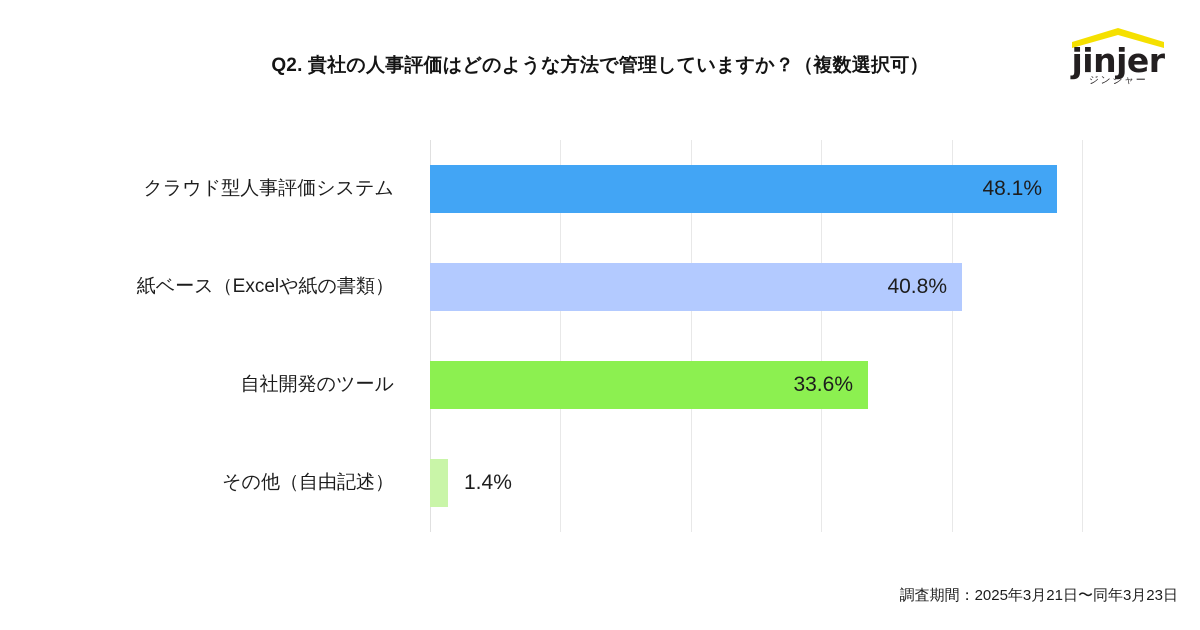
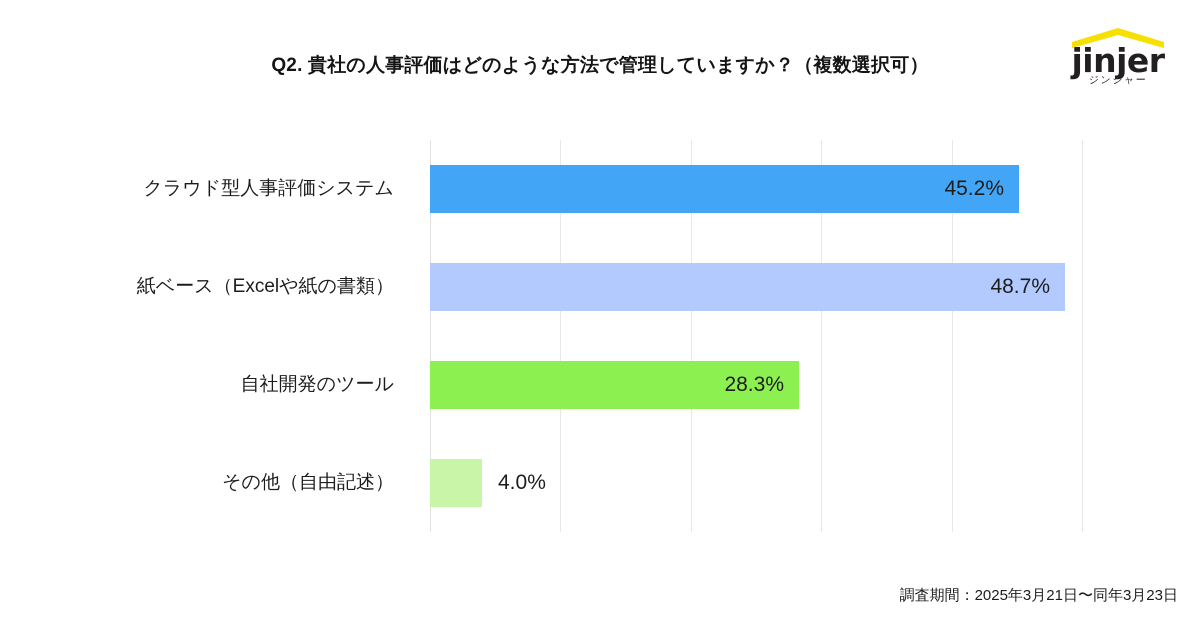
クラウド型人事評価システム: 48.1% -> 45.2%
紙ベース（Excelや紙の書類）: 40.8% -> 48.7%
自社開発のツール: 33.6% -> 28.3%
その他（自由記述）: 1.4% -> 4.0%
